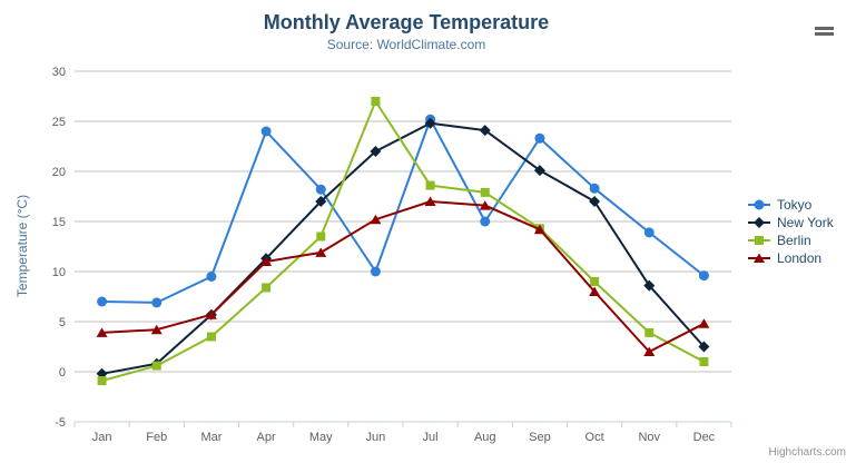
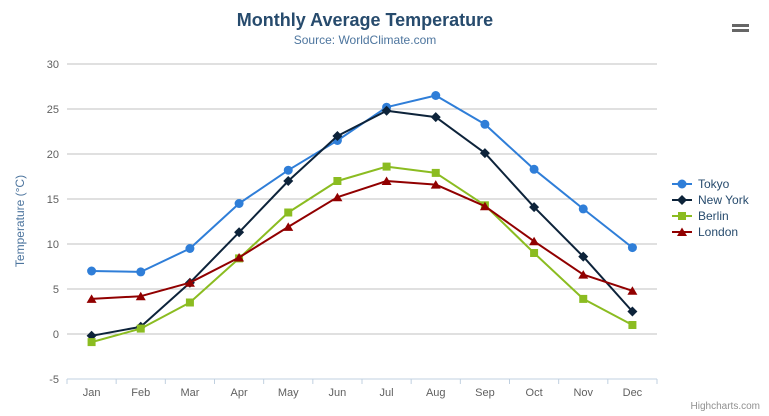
Tokyo/Apr: 24 -> 14
London/Apr: 11 -> 8
Tokyo/Jun: 10 -> 22
Berlin/Jun: 27 -> 17
Tokyo/Aug: 15 -> 26
New York/Oct: 17 -> 14
London/Oct: 8 -> 10
London/Nov: 2 -> 7
